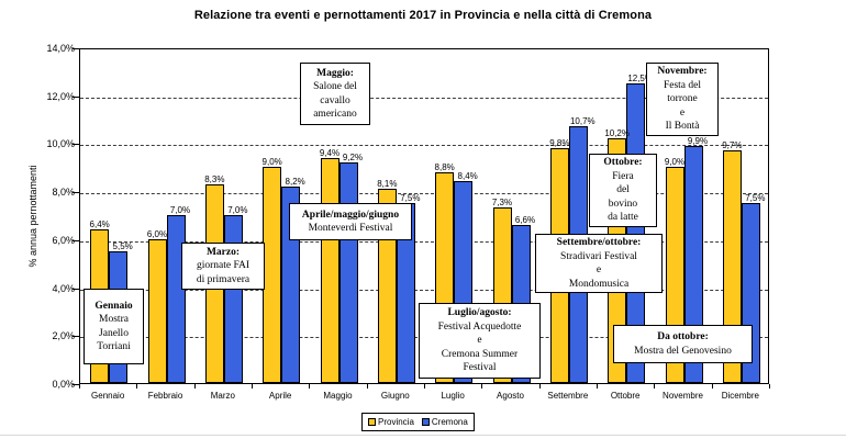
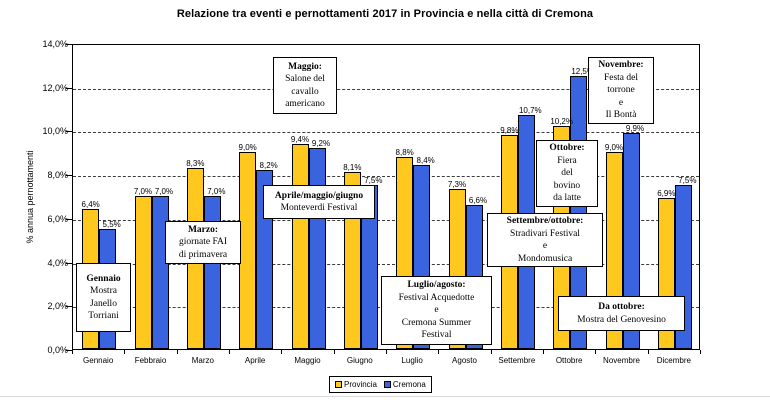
Provincia/Febbraio: 6,0% -> 7,0%
Provincia/Dicembre: 9,7% -> 6,9%
